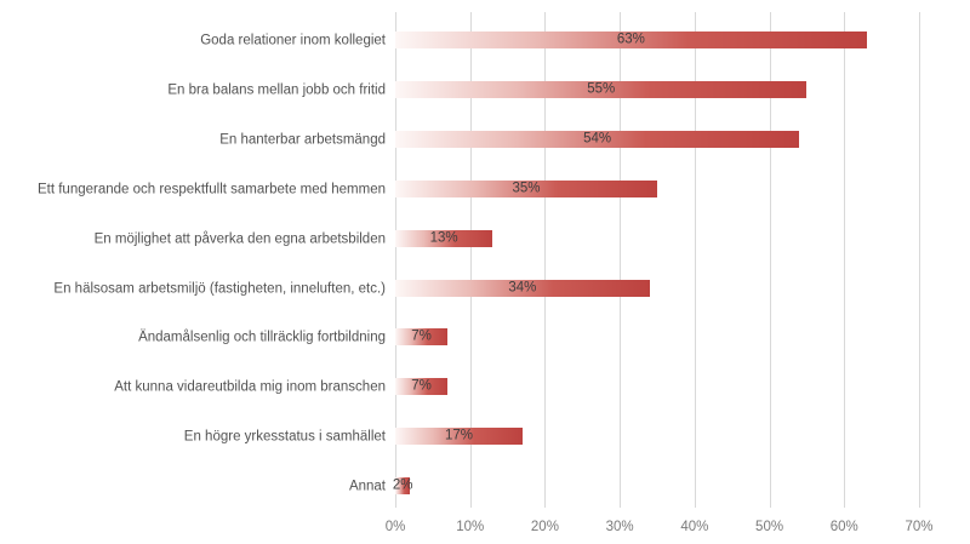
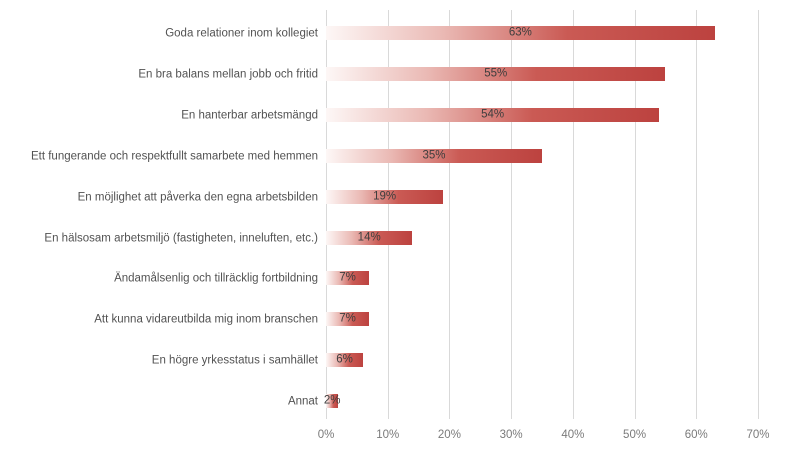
En möjlighet att påverka den egna arbetsbilden: 13% -> 19%
En hälsosam arbetsmiljö (fastigheten, inneluften, etc.): 34% -> 14%
En högre yrkesstatus i samhället: 17% -> 6%
